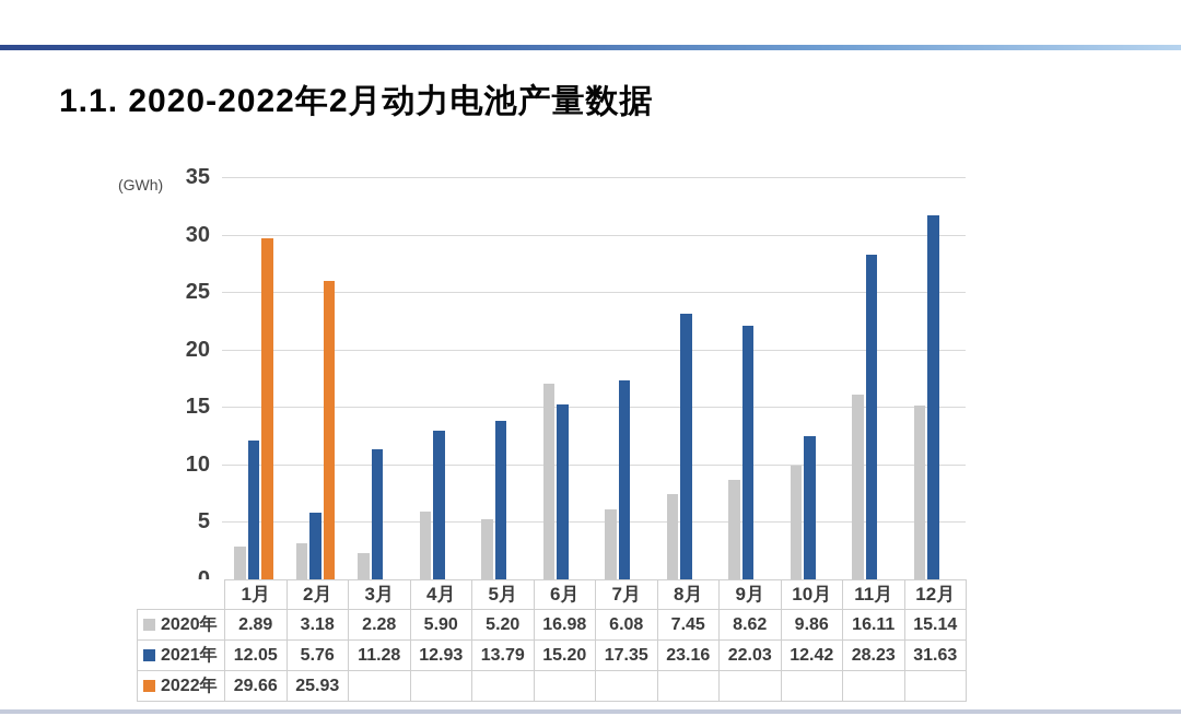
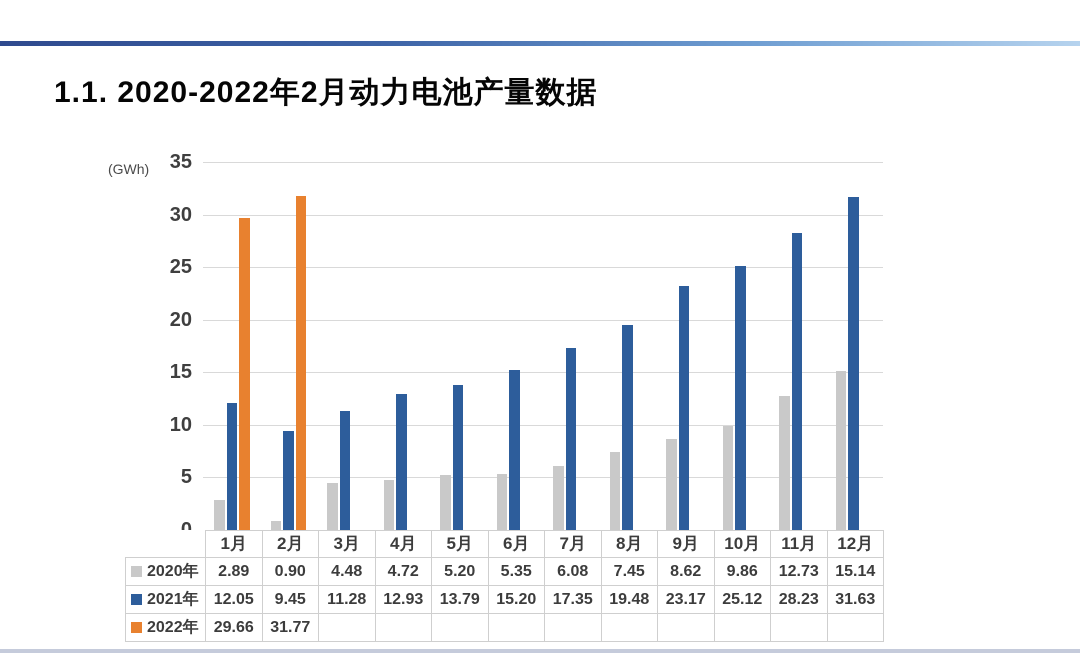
2020年/2月: 3.18 -> 0.90
2021年/2月: 5.76 -> 9.45
2022年/2月: 25.93 -> 31.77
2020年/3月: 2.28 -> 4.48
2020年/4月: 5.90 -> 4.72
2020年/6月: 16.98 -> 5.35
2021年/8月: 23.16 -> 19.48
2021年/9月: 22.03 -> 23.17
2021年/10月: 12.42 -> 25.12
2020年/11月: 16.11 -> 12.73
